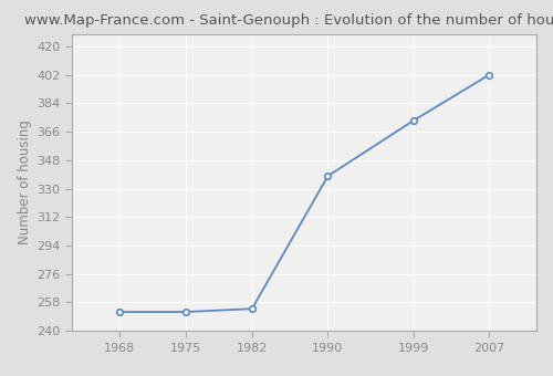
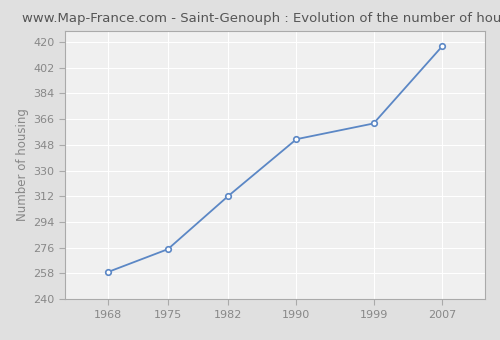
1968: 252 -> 259
1975: 252 -> 275
1982: 254 -> 312
1990: 338 -> 352
1999: 373 -> 363
2007: 402 -> 417
